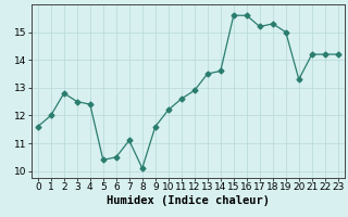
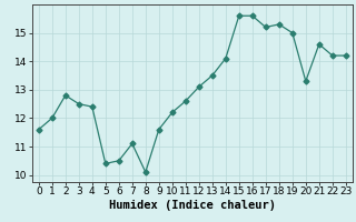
12: 12.9 -> 13.1
14: 13.6 -> 14.1
21: 14.2 -> 14.6
